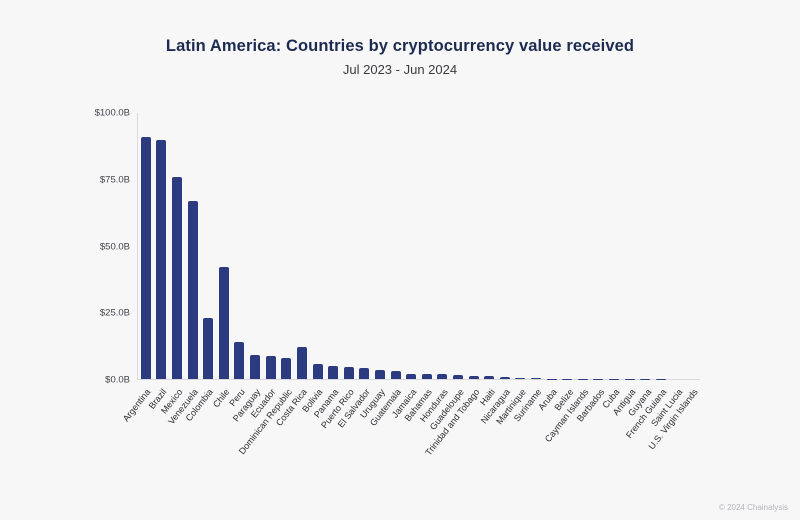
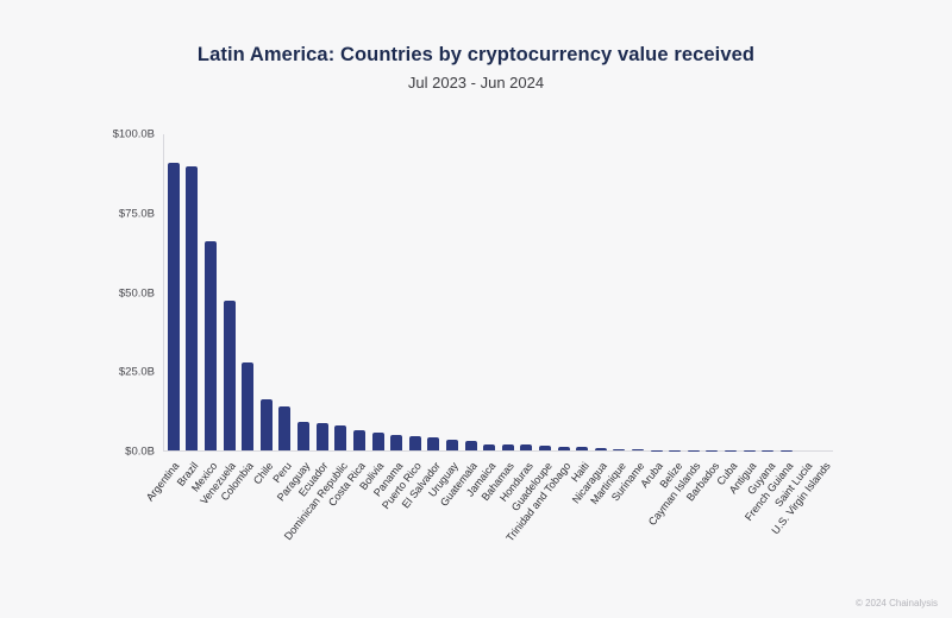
Mexico: $76B -> $66B
Venezuela: $67B -> $48B
Colombia: $23B -> $28B
Chile: $42B -> $16B
Costa Rica: $12B -> $6B
